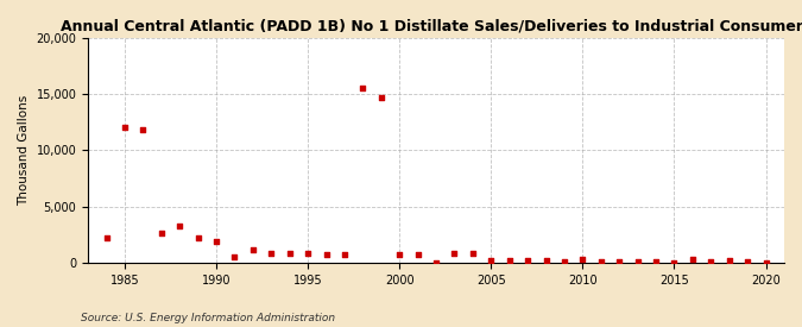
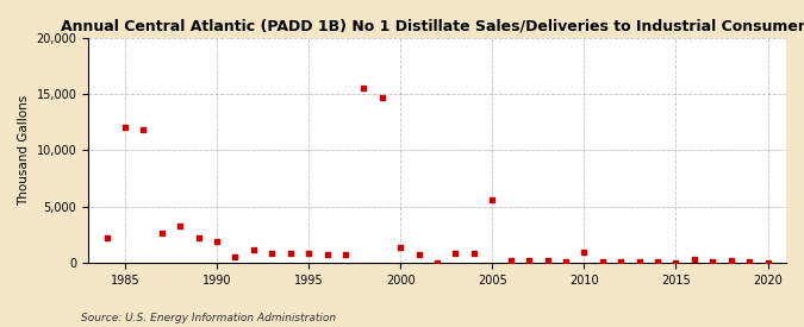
2000: 700 -> 1,400
2005: 200 -> 5,600
2010: 300 -> 1,000
